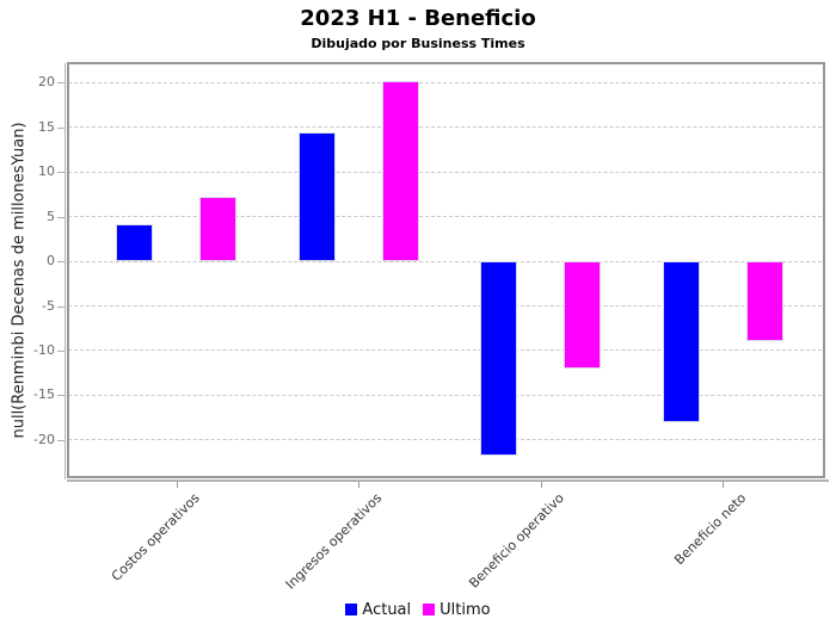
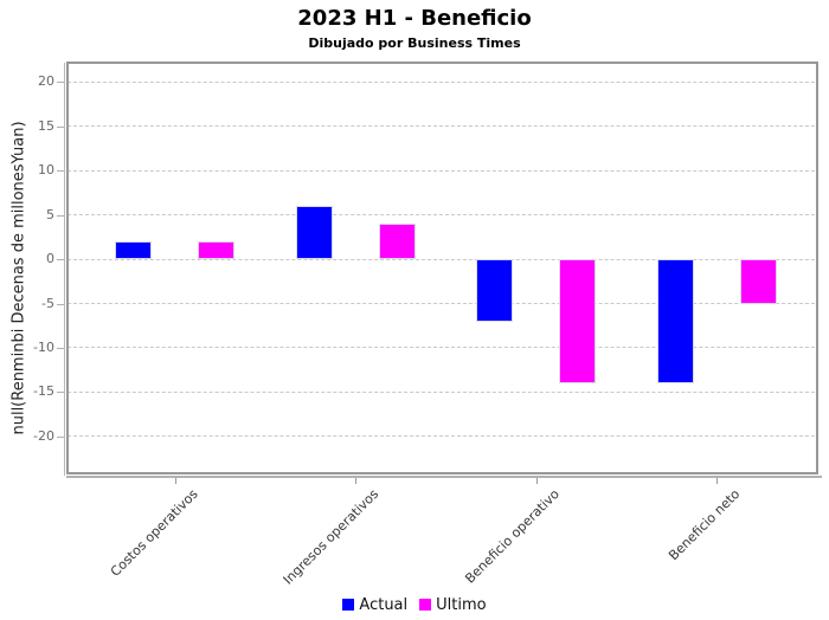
Actual/Costos operativos: 4 -> 2
Ultimo/Costos operativos: 7 -> 2
Actual/Ingresos operativos: 14 -> 6
Ultimo/Ingresos operativos: 20 -> 4
Actual/Beneficio operativo: -22 -> -7
Ultimo/Beneficio operativo: -12 -> -14
Actual/Beneficio neto: -18 -> -14
Ultimo/Beneficio neto: -9 -> -5
